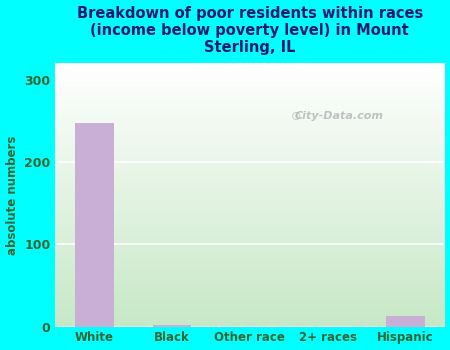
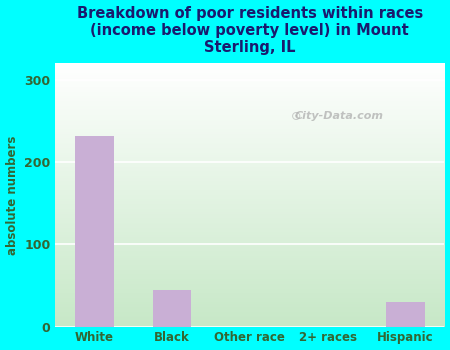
White: 248 -> 232
Black: 2 -> 44
Hispanic: 13 -> 30
